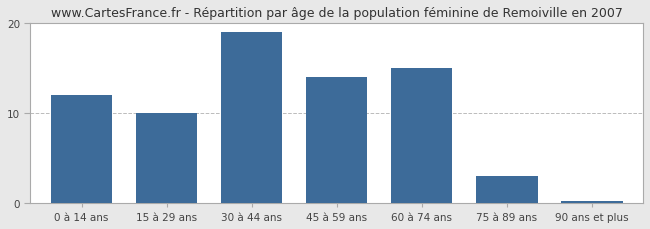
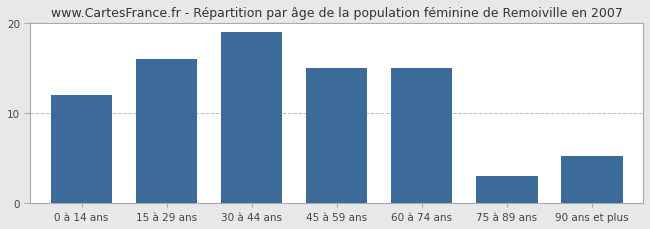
15 à 29 ans: 10.0 -> 16.0
45 à 59 ans: 14.0 -> 15.0
90 ans et plus: 0.2 -> 5.2
